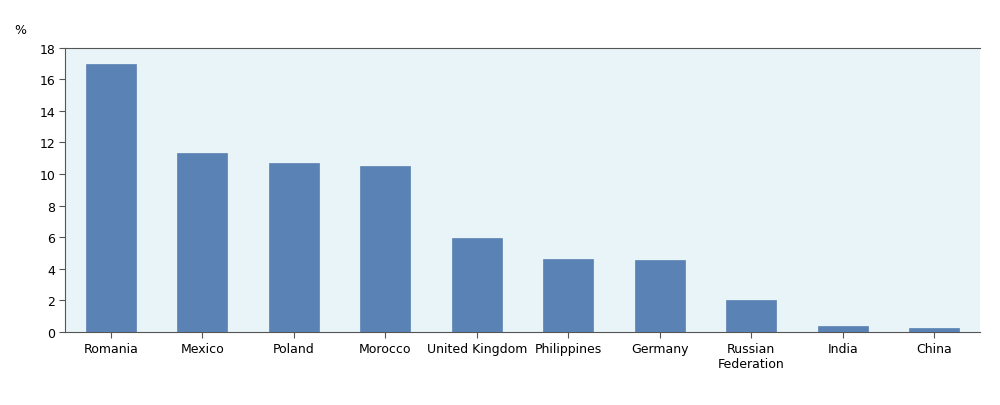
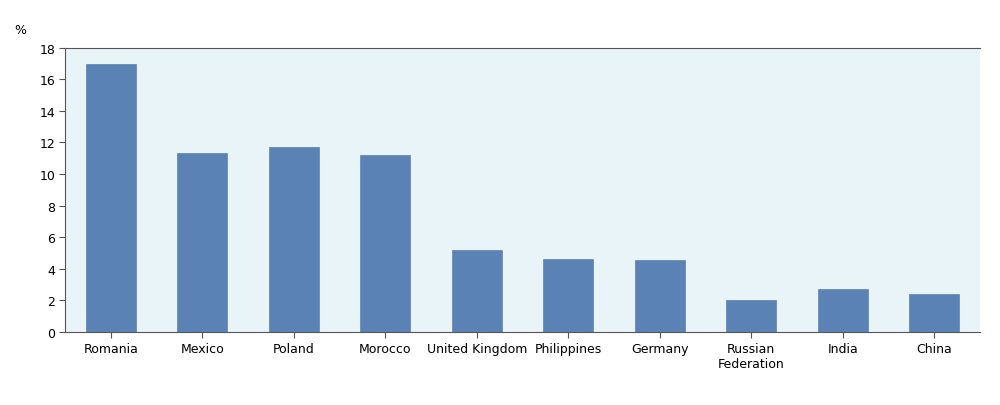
Poland: 10.7 -> 11.7
Morocco: 10.5 -> 11.2
United Kingdom: 6.0 -> 5.2
India: 0.4 -> 2.7
China: 0.2 -> 2.4
